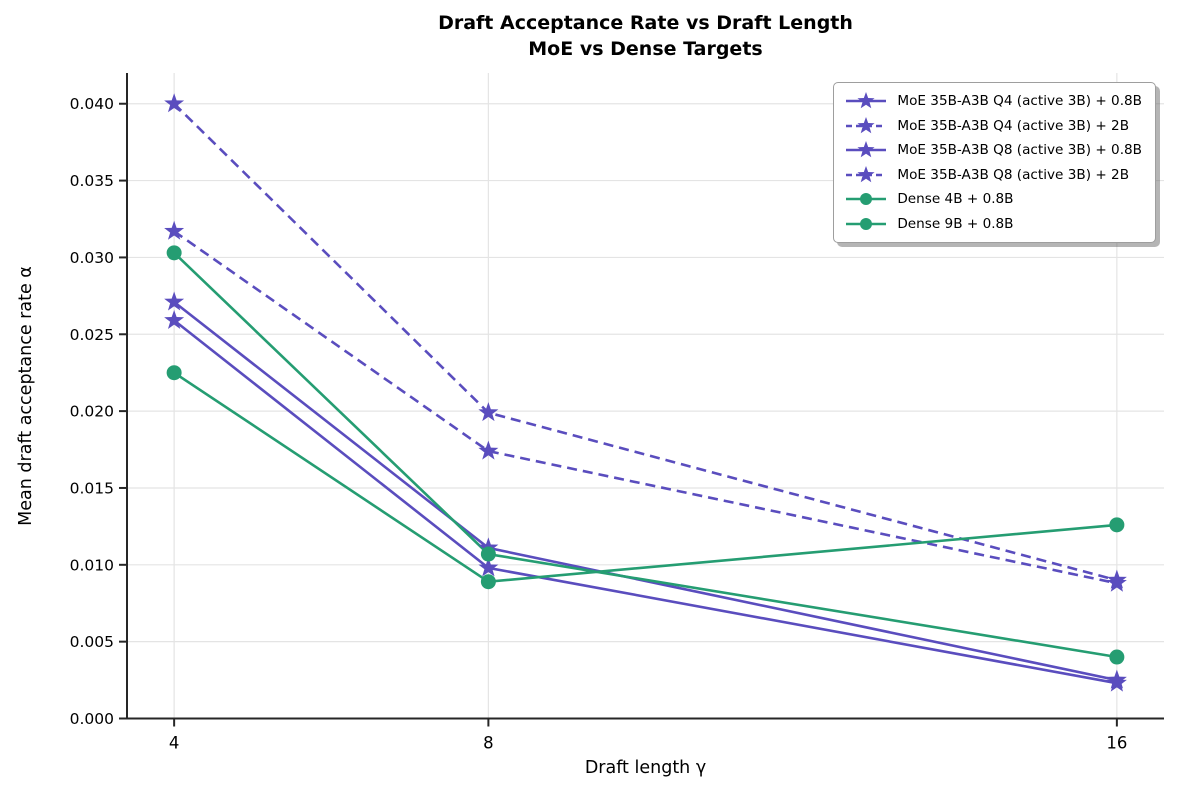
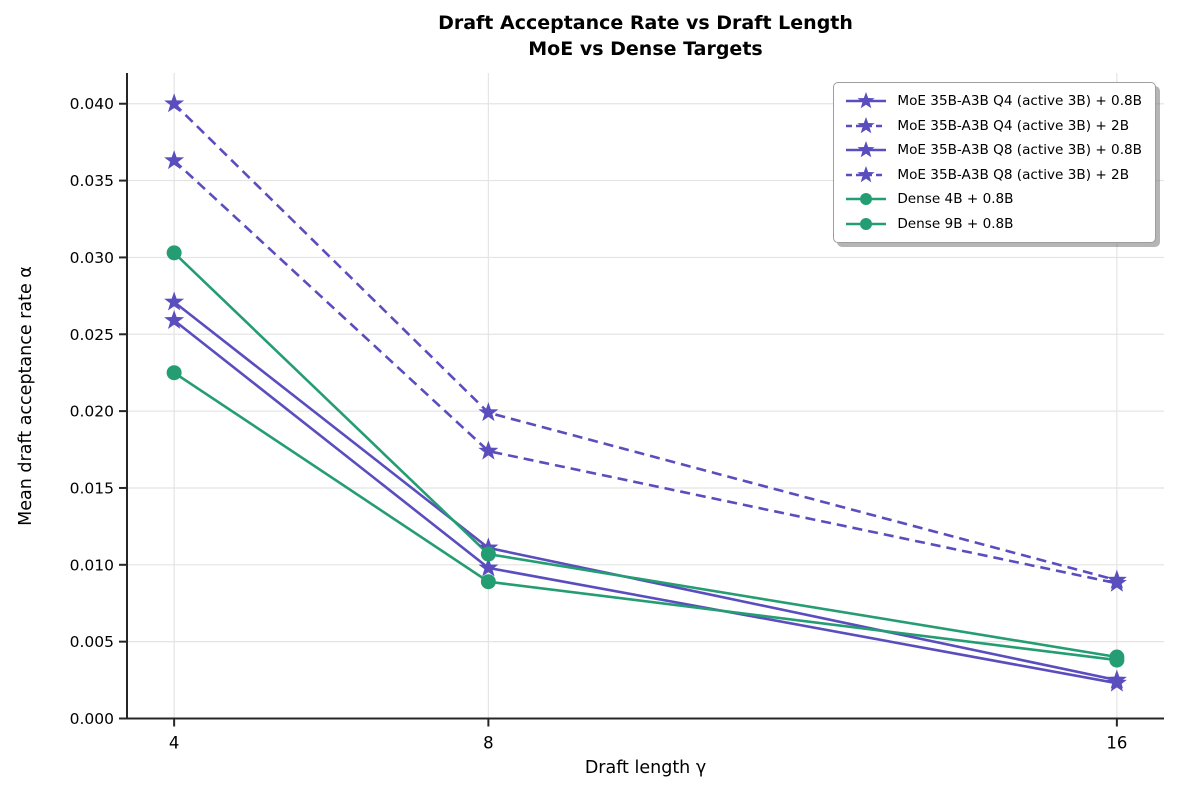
MoE 35B-A3B Q8 (active 3B) + 2B/4: 0.0317 -> 0.0363
Dense 9B + 0.8B/16: 0.0126 -> 0.0038
